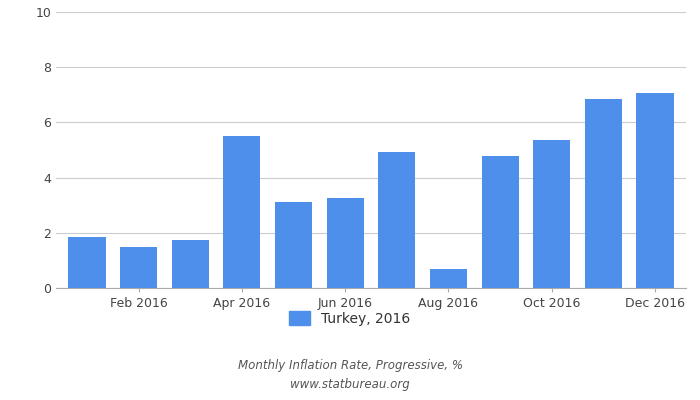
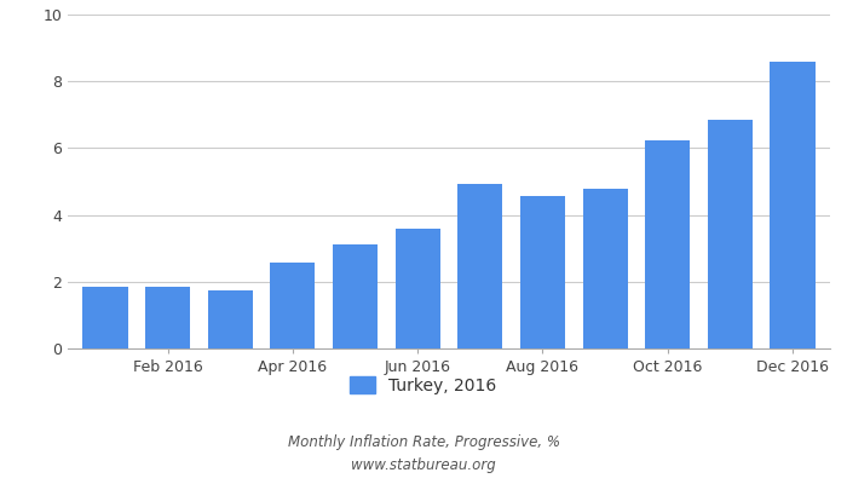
Feb 2016: 1.50 -> 1.85
Apr 2016: 5.50 -> 2.58
Jun 2016: 3.25 -> 3.60
Aug 2016: 0.70 -> 4.55
Oct 2016: 5.35 -> 6.25
Dec 2016: 7.05 -> 8.57
